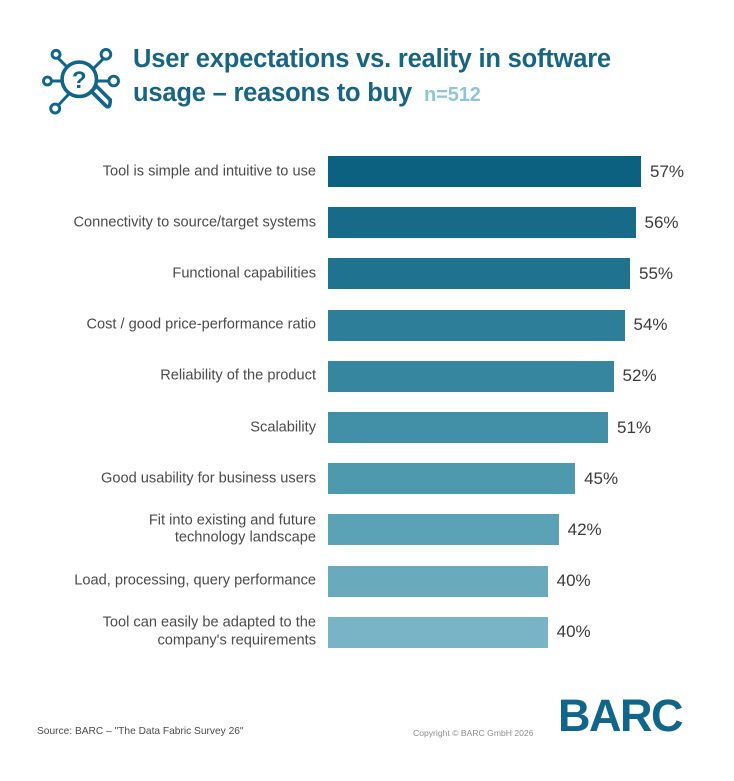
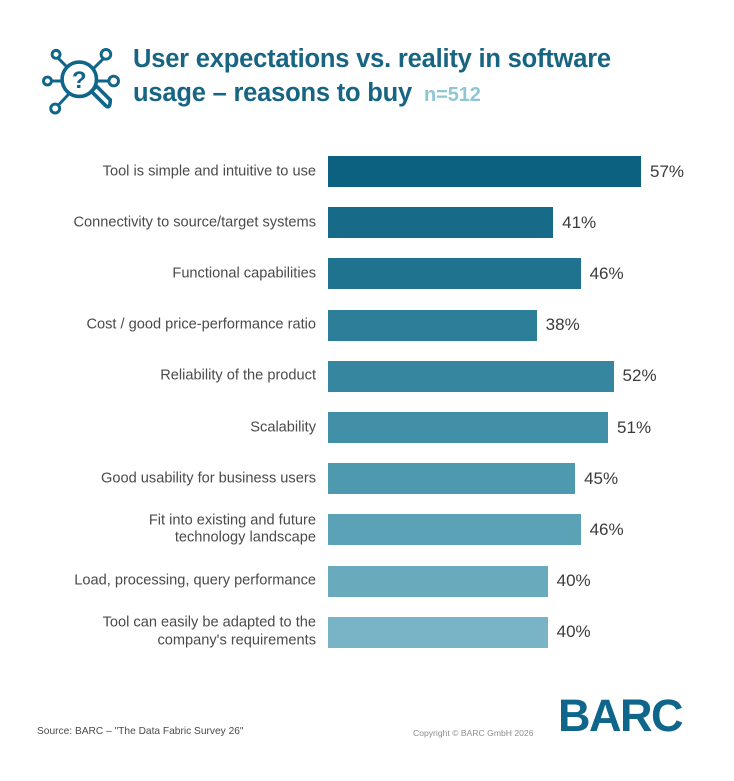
Connectivity to source/target systems: 56% -> 41%
Functional capabilities: 55% -> 46%
Cost / good price-performance ratio: 54% -> 38%
Fit into existing and future technology landscape: 42% -> 46%
